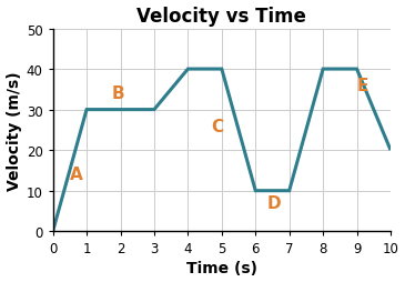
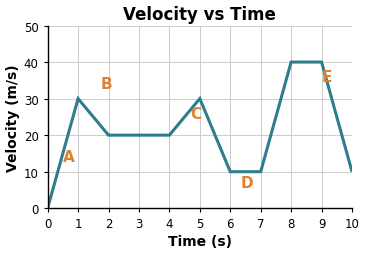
2: 30 -> 20
3: 30 -> 20
4: 40 -> 20
5: 40 -> 30
10: 20 -> 10
